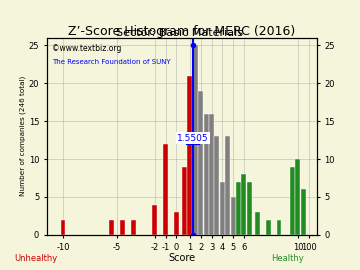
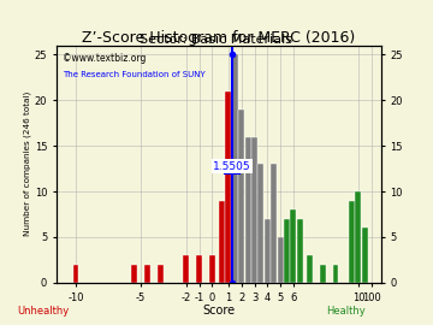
-2: 4 -> 3
-1: 12 -> 3
